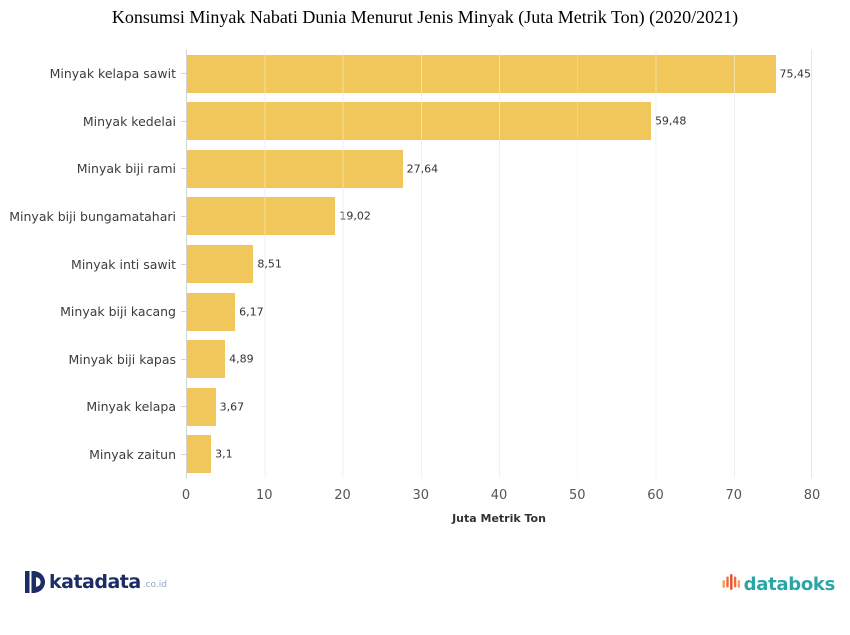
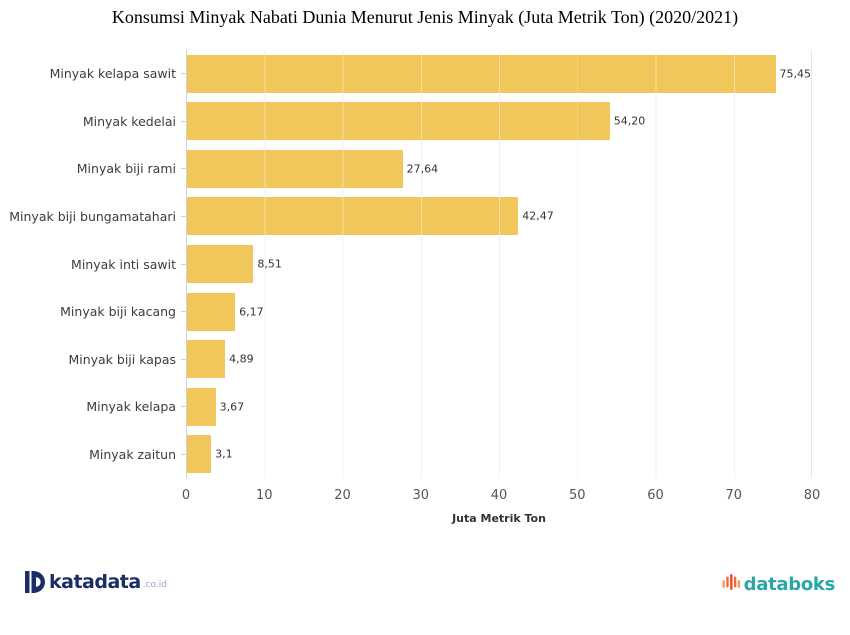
Minyak kedelai: 59,48 -> 54,20
Minyak biji bungamatahari: 19,02 -> 42,47
